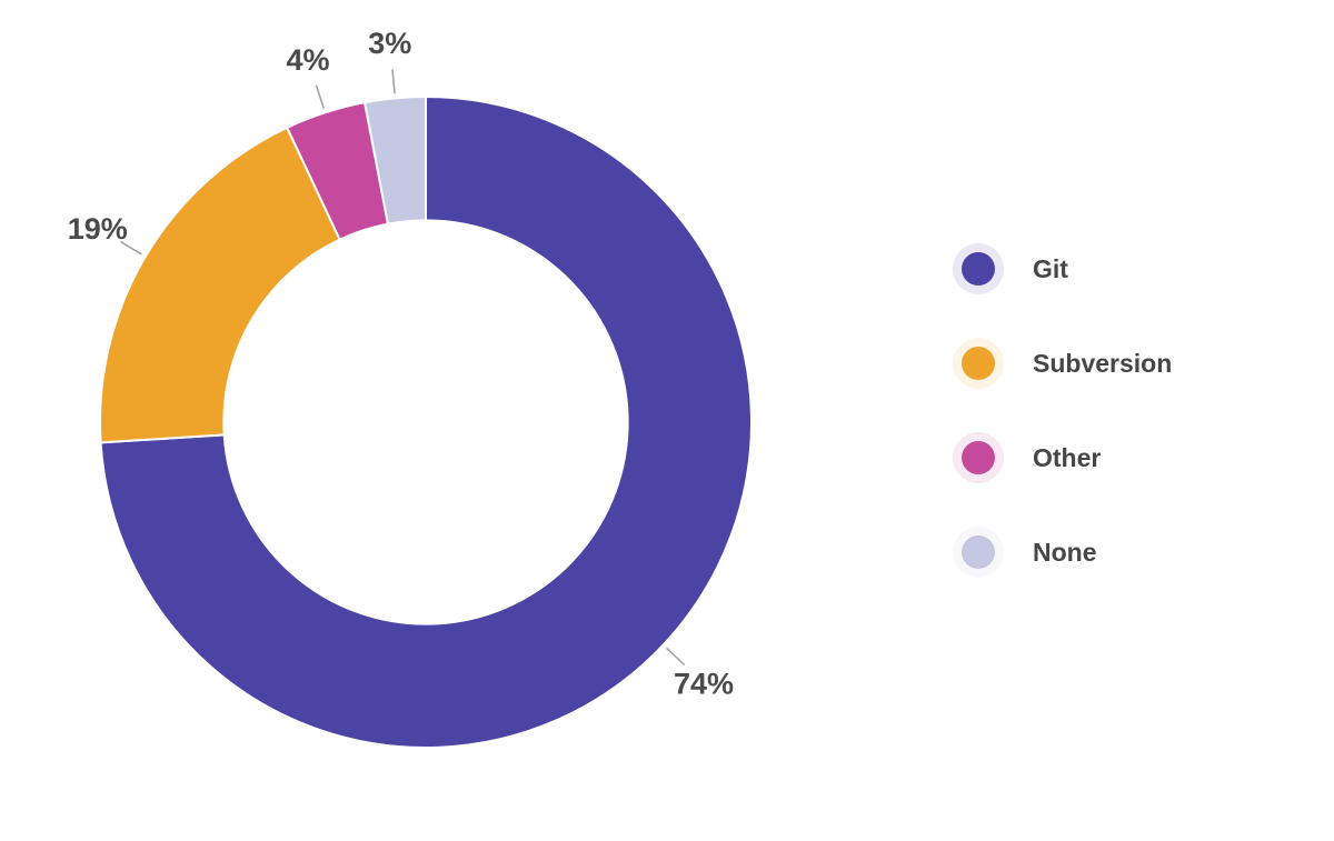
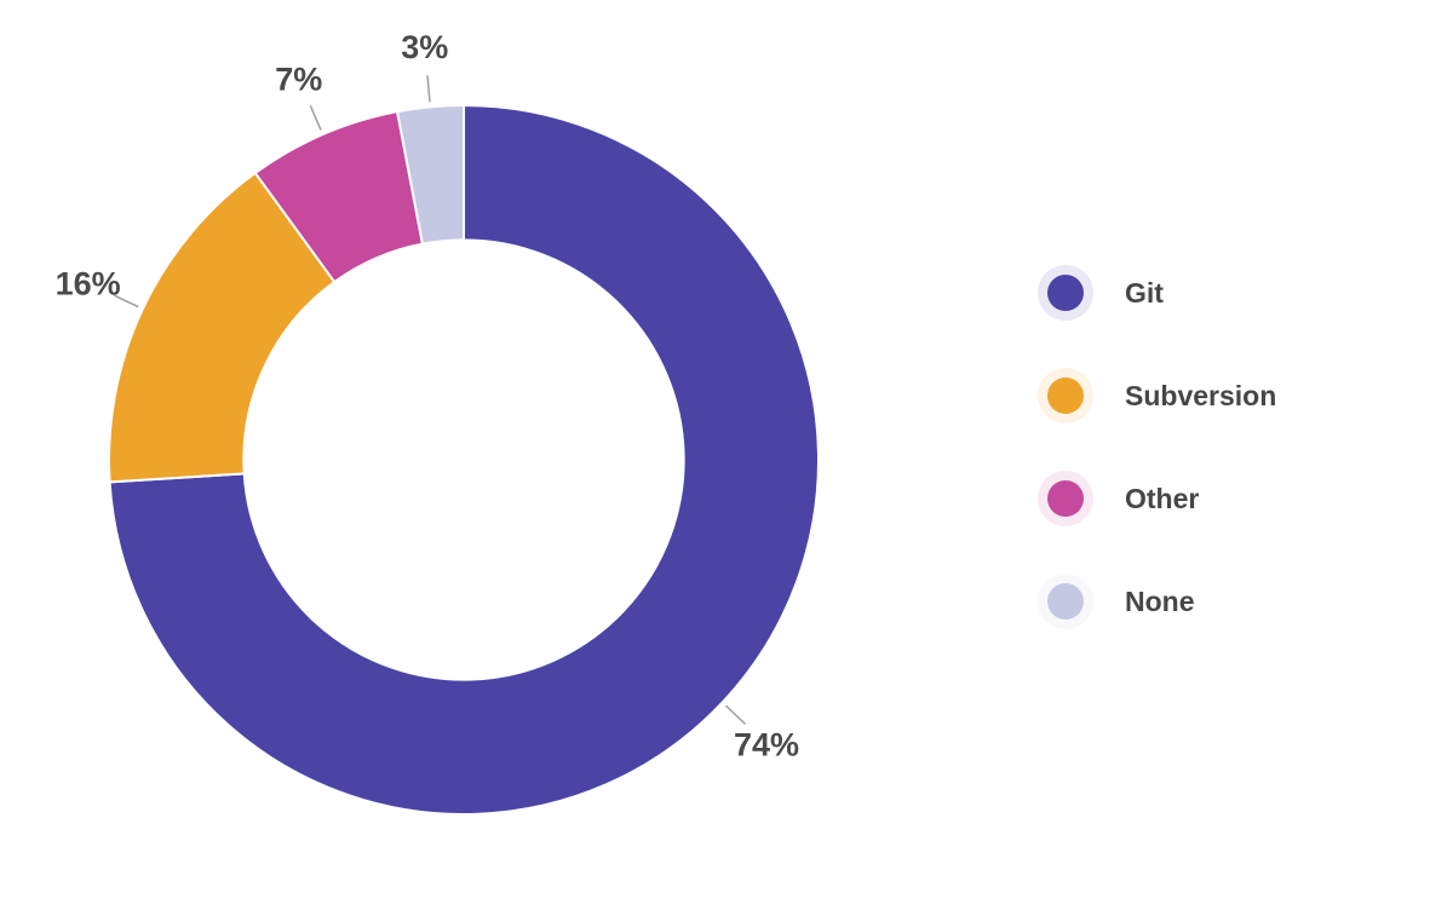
Subversion: 19% -> 16%
Other: 4% -> 7%
